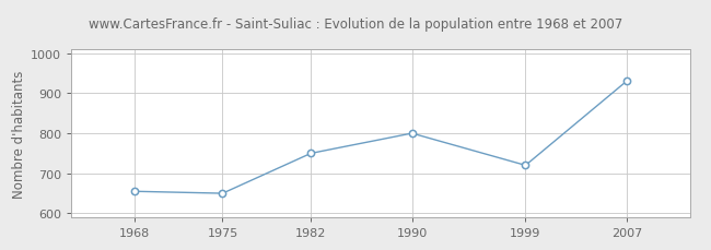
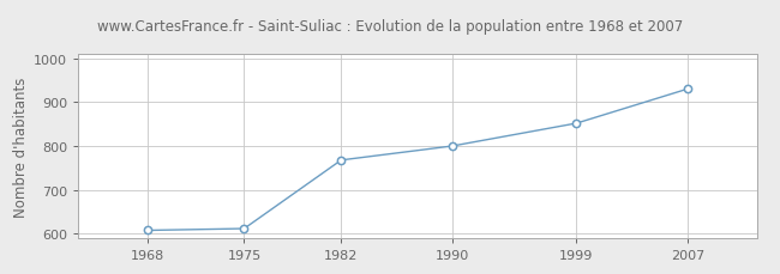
1968: 655 -> 608
1975: 650 -> 612
1982: 750 -> 768
1999: 720 -> 852
